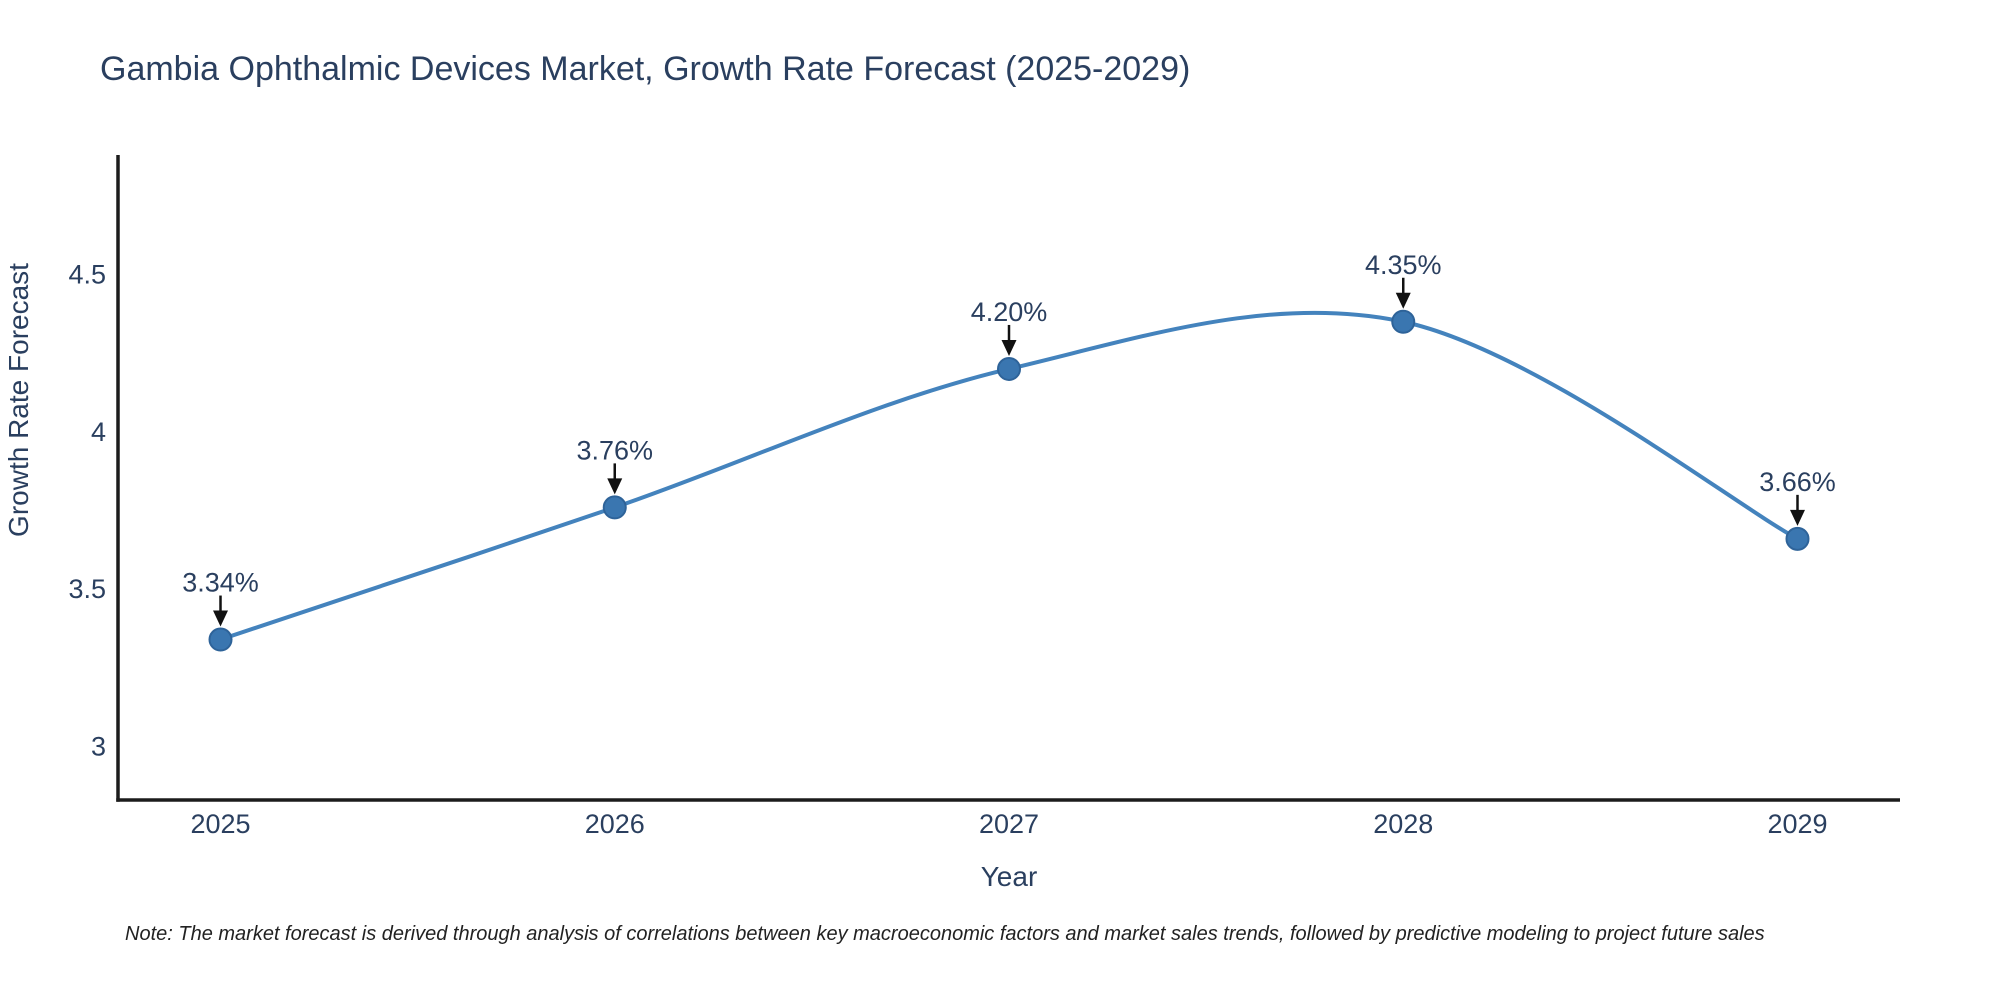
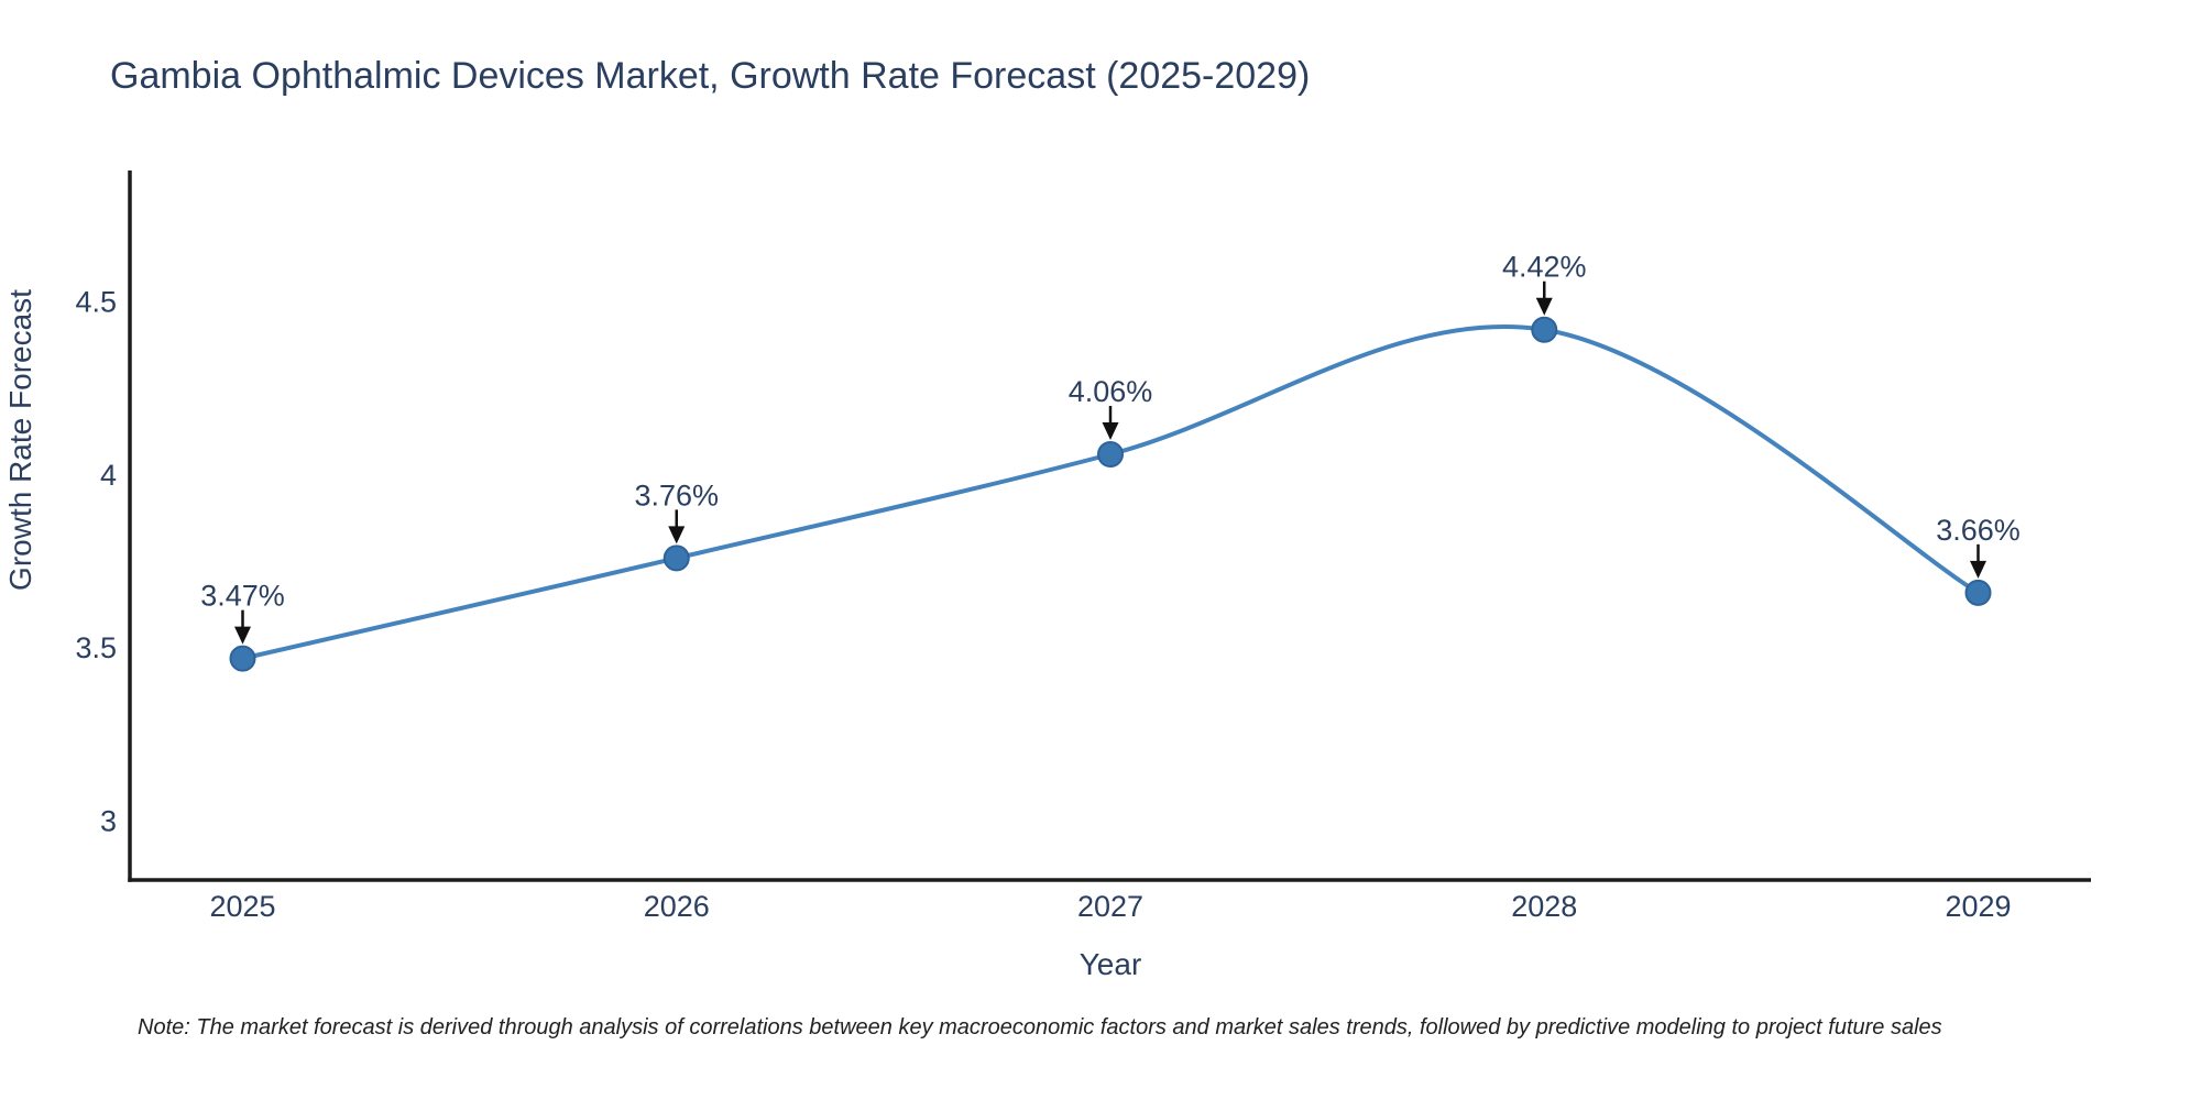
2025: 3.34% -> 3.47%
2027: 4.20% -> 4.06%
2028: 4.35% -> 4.42%
